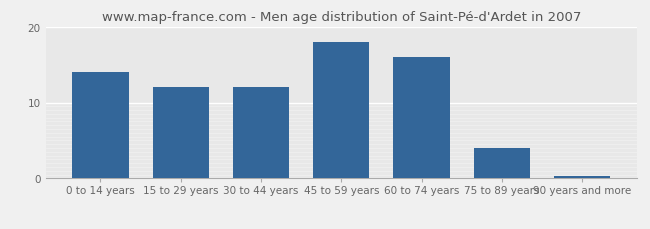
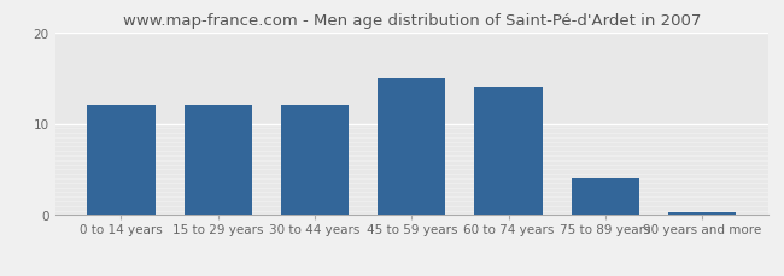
0 to 14 years: 14.0 -> 12.0
45 to 59 years: 18.0 -> 15.0
60 to 74 years: 16.0 -> 14.0
